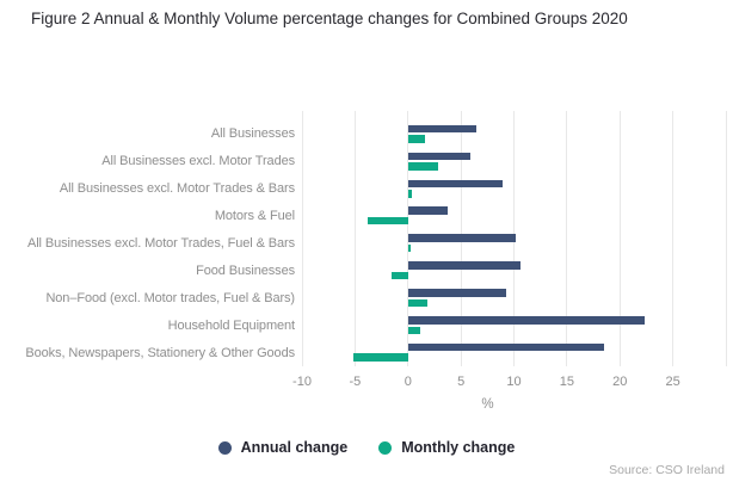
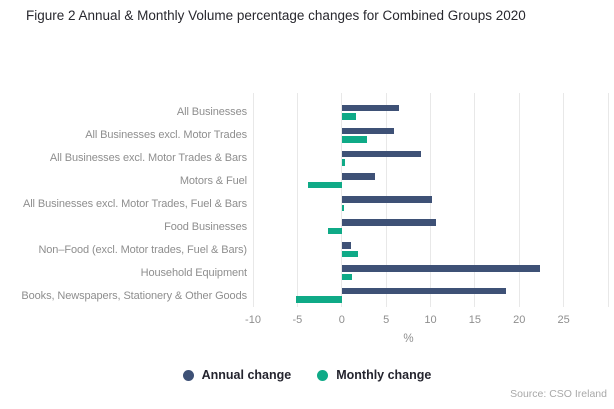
Annual change/Non–Food (excl. Motor trades, Fuel & Bars): 9 -> 1
